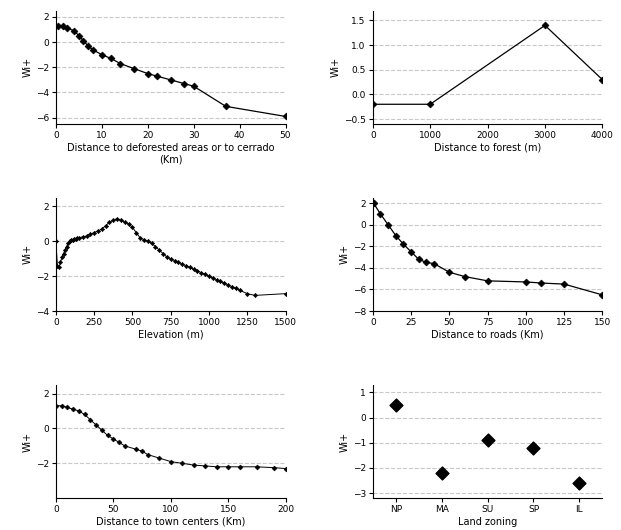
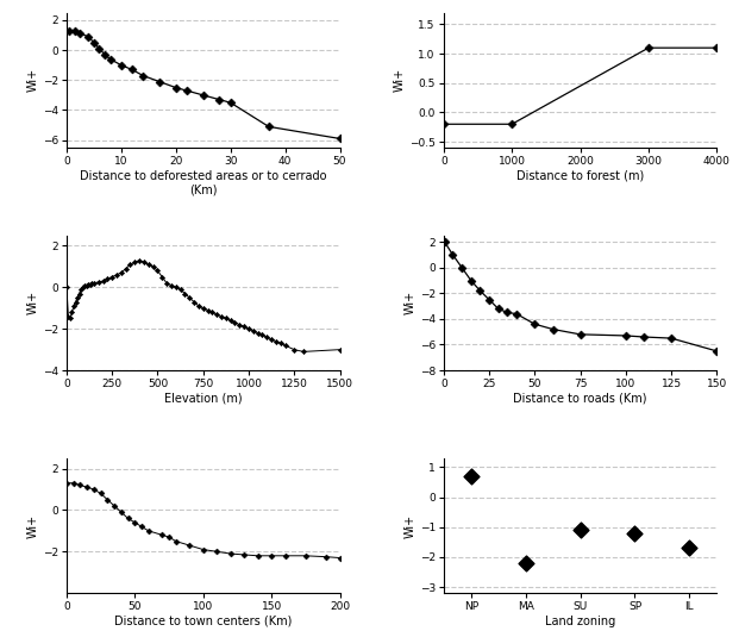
3000: 1.4 -> 1.1
4000: 0.3 -> 1.1
NP: 0.5 -> 0.7
SU: -0.9 -> -1.1
IL: -2.6 -> -1.7
